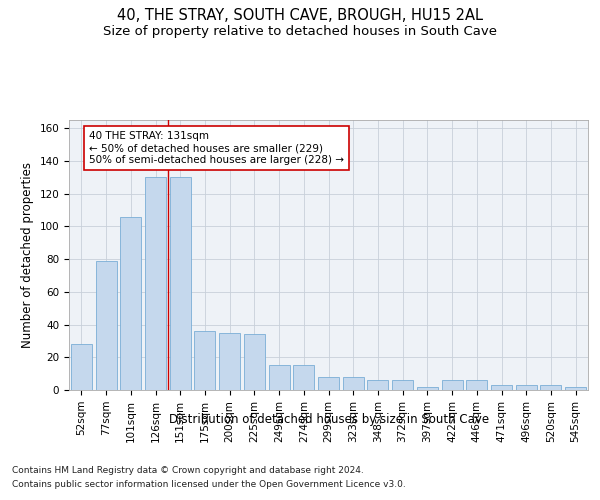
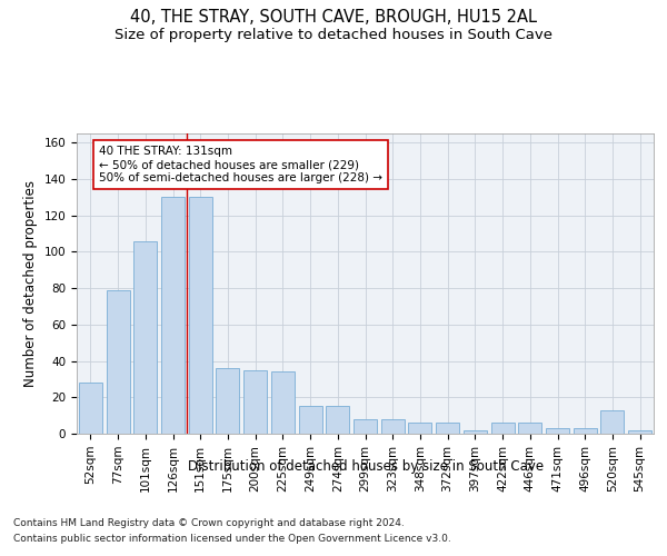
520sqm: 3 -> 13
